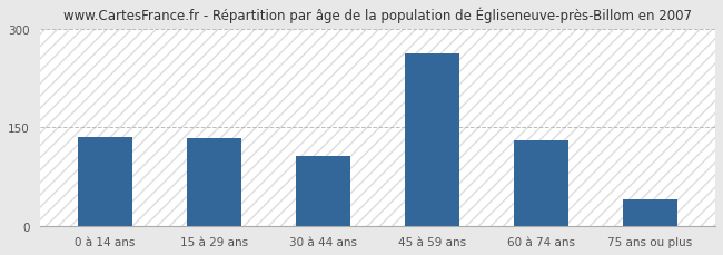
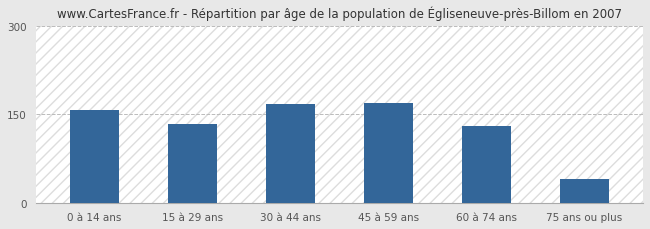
0 à 14 ans: 136 -> 158
30 à 44 ans: 106 -> 167
45 à 59 ans: 262 -> 170
